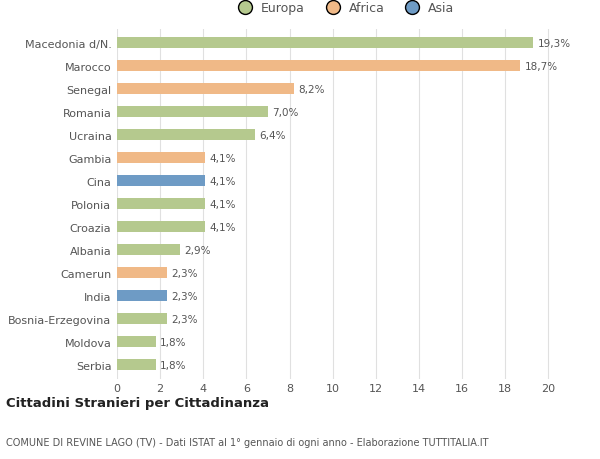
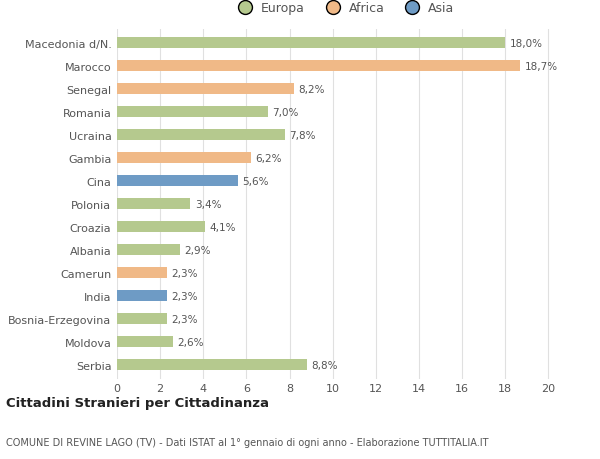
Macedonia d/N.: 19,3% -> 18,0%
Ucraina: 6,4% -> 7,8%
Gambia: 4,1% -> 6,2%
Cina: 4,1% -> 5,6%
Polonia: 4,1% -> 3,4%
Moldova: 1,8% -> 2,6%
Serbia: 1,8% -> 8,8%
